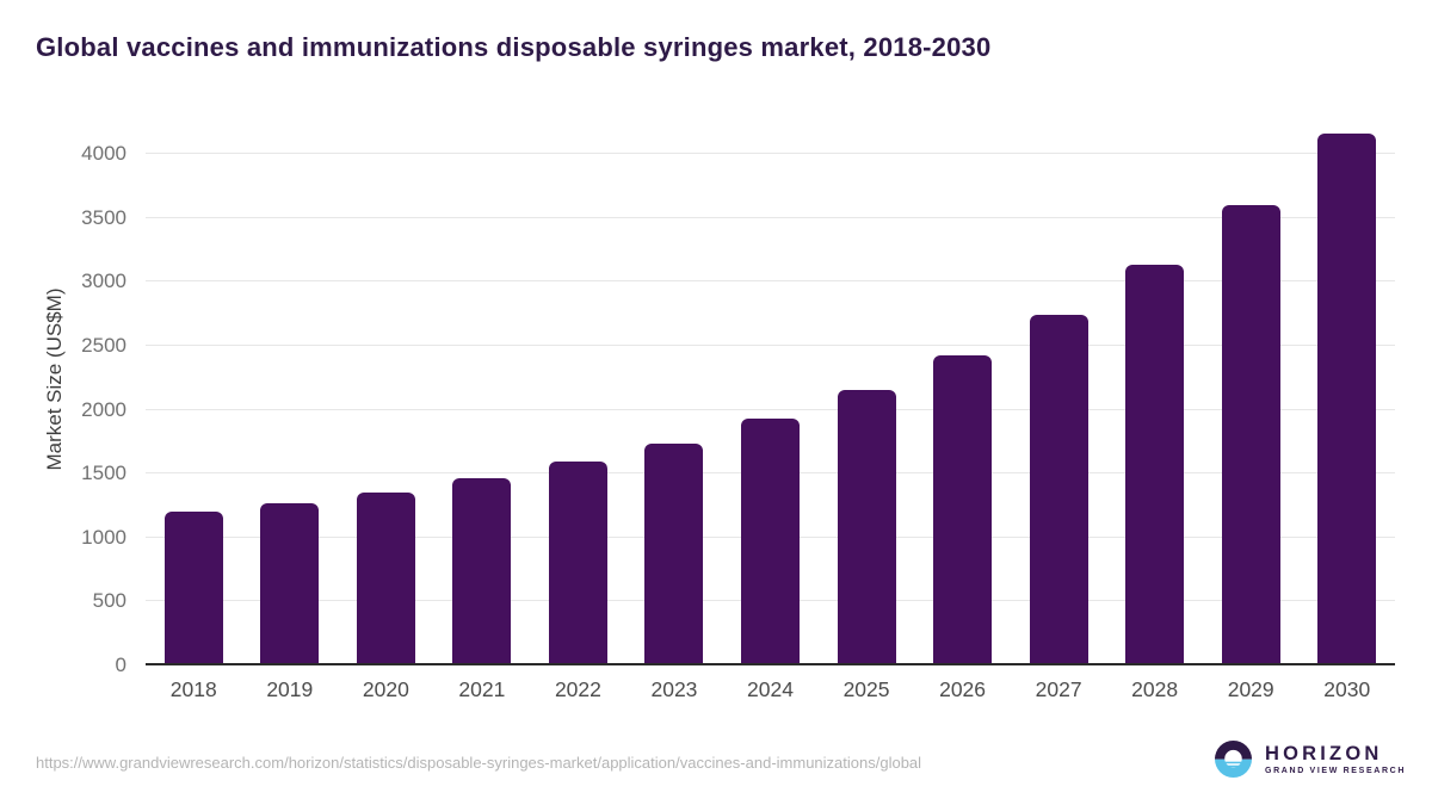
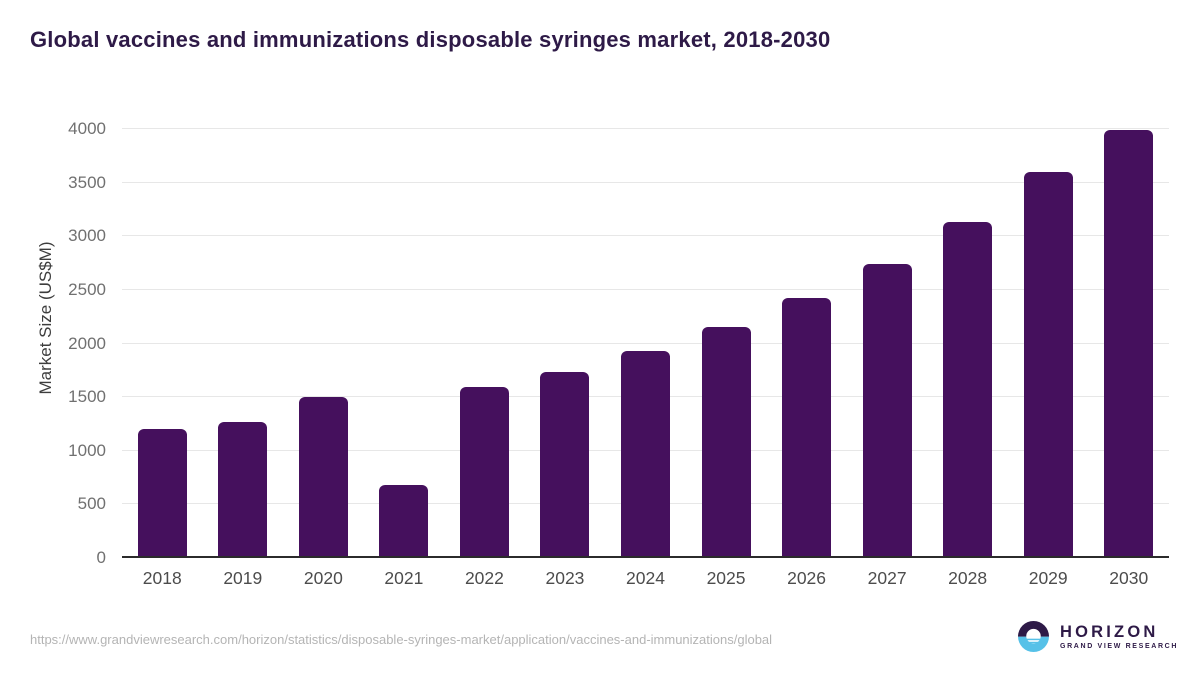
2020: 1360 -> 1500
2021: 1460 -> 680
2030: 4160 -> 3990
